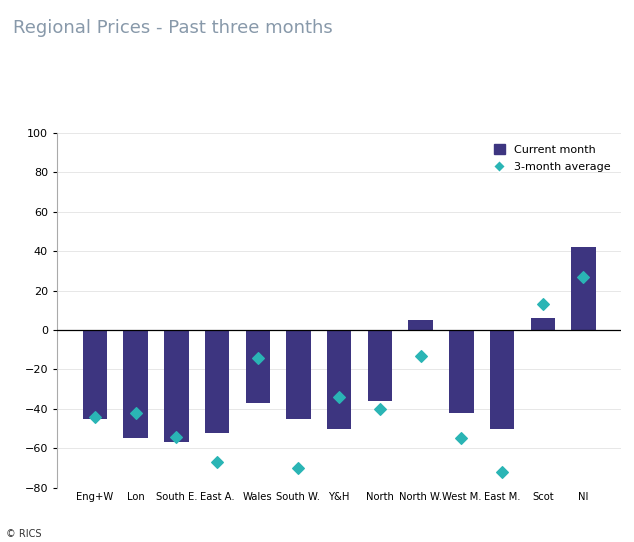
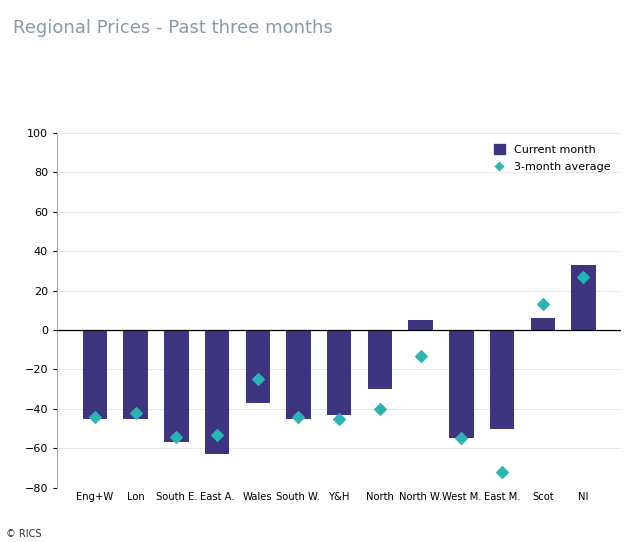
Current month/Lon: -55 -> -45
Current month/East A.: -52 -> -63
3-month average/East A.: -67 -> -53
3-month average/Wales: -14 -> -25
3-month average/South W.: -70 -> -44
Current month/Y&H: -50 -> -43
3-month average/Y&H: -34 -> -45
Current month/North: -36 -> -30
Current month/West M.: -42 -> -55
Current month/NI: 42 -> 33
